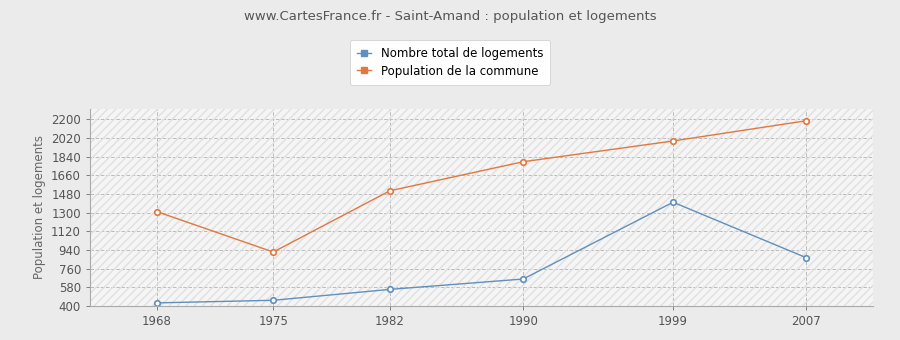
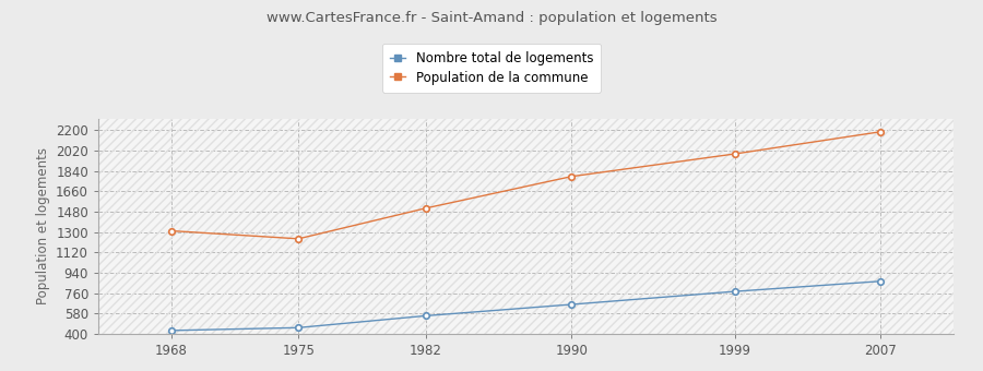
Population de la commune/1975: 920 -> 1240
Nombre total de logements/1999: 1400 -> 780
